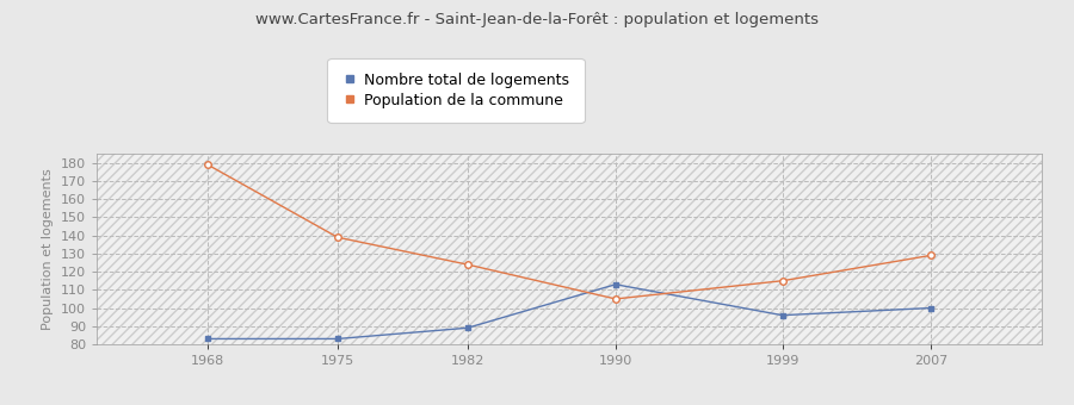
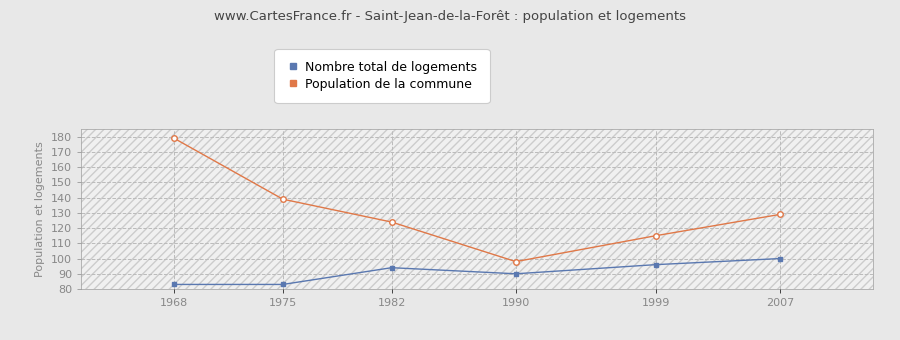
Nombre total de logements/1982: 89 -> 94
Nombre total de logements/1990: 113 -> 90
Population de la commune/1990: 105 -> 98
